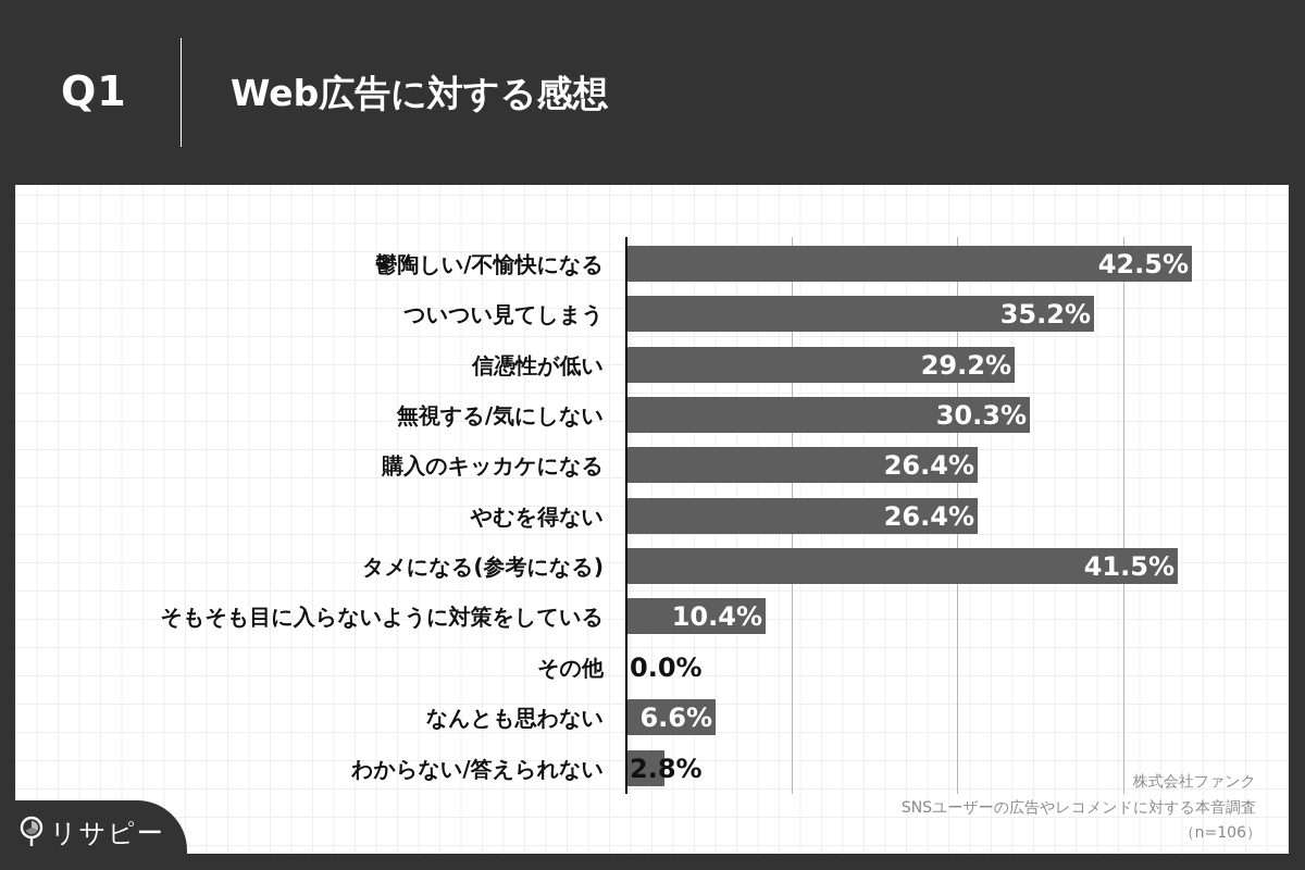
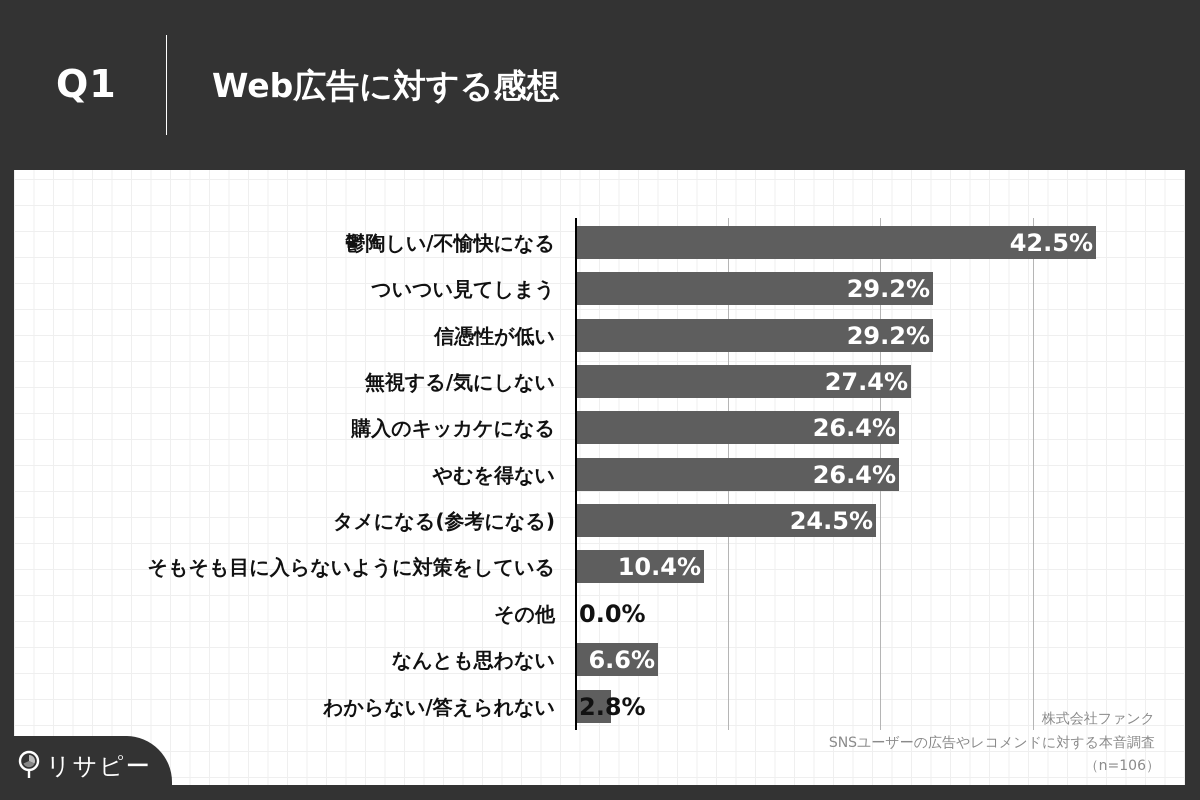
ついつい見てしまう: 35.2% -> 29.2%
無視する/気にしない: 30.3% -> 27.4%
タメになる(参考になる): 41.5% -> 24.5%
